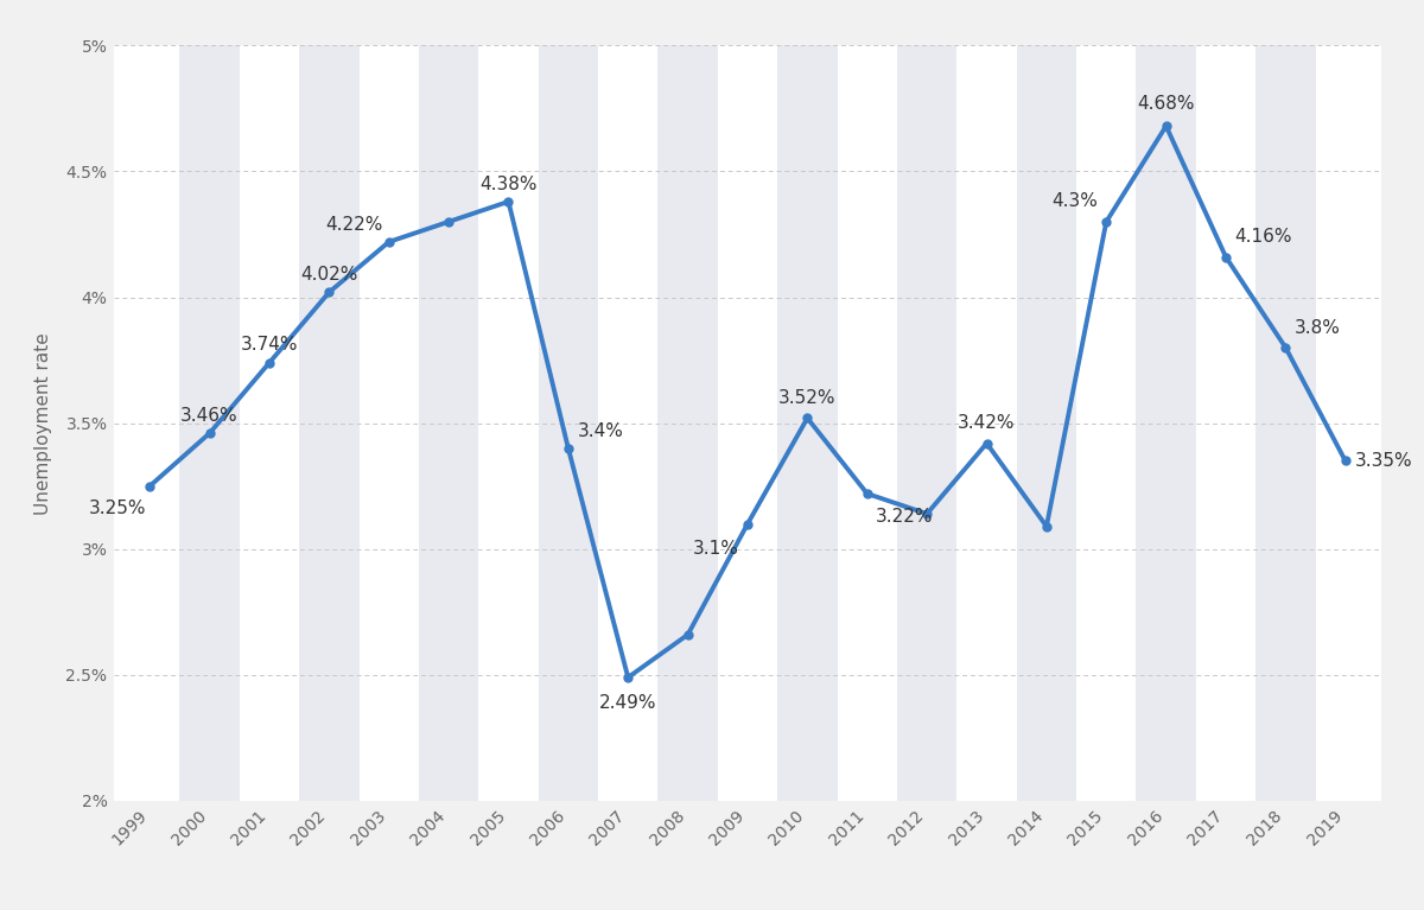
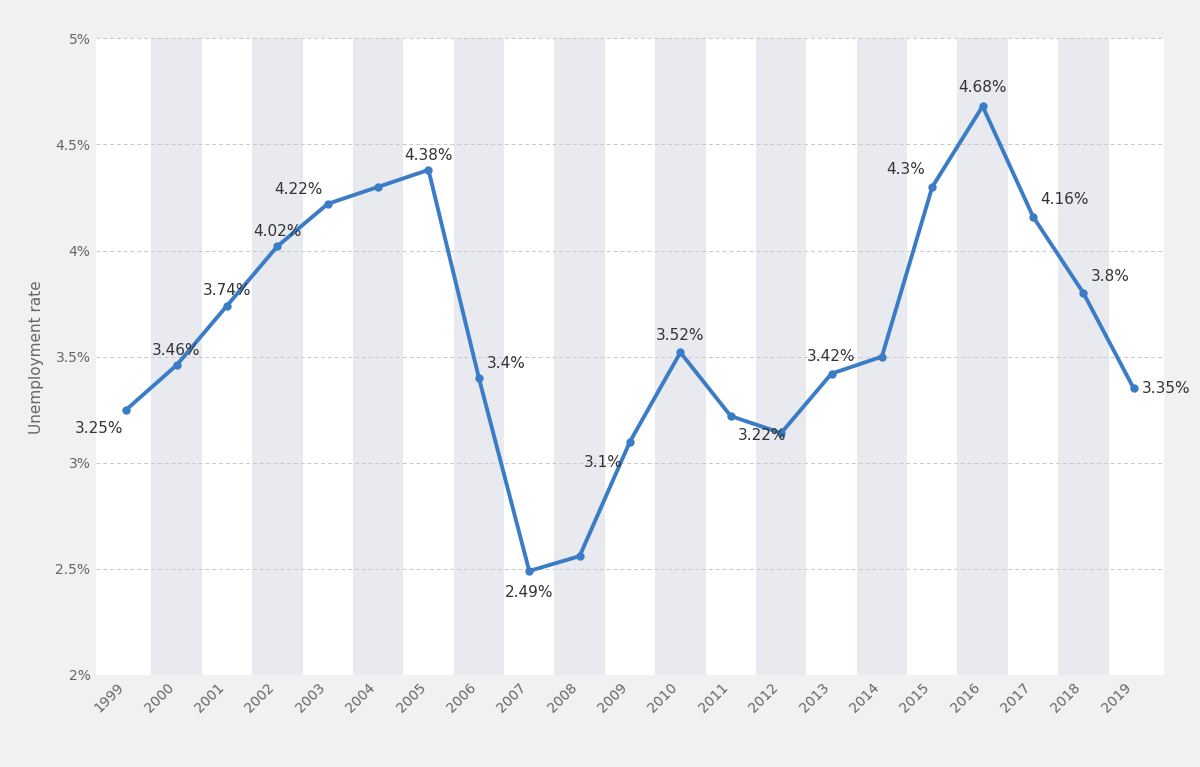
2008: 2.66% -> 2.56%
2014: 3.09% -> 3.50%
